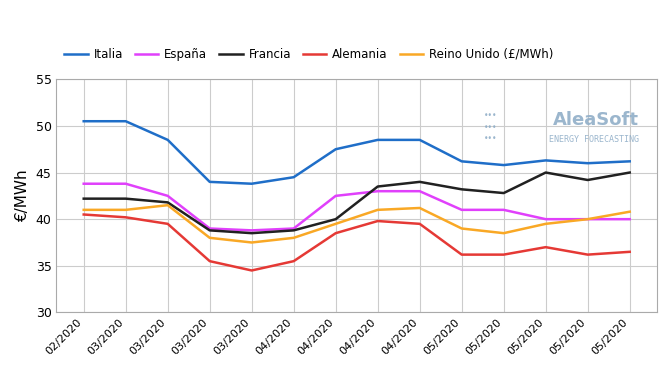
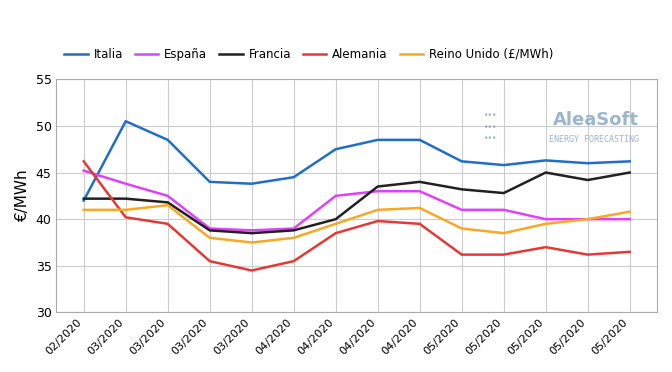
Italia/02/2020: 50.5 -> 42.0
España/02/2020: 43.8 -> 45.2
Alemania/02/2020: 40.5 -> 46.2
